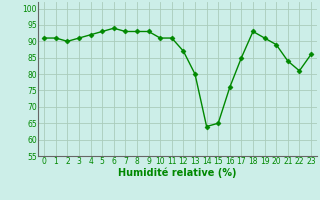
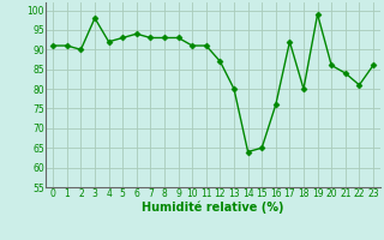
3: 91 -> 98
17: 85 -> 92
18: 93 -> 80
19: 91 -> 99
20: 89 -> 86
